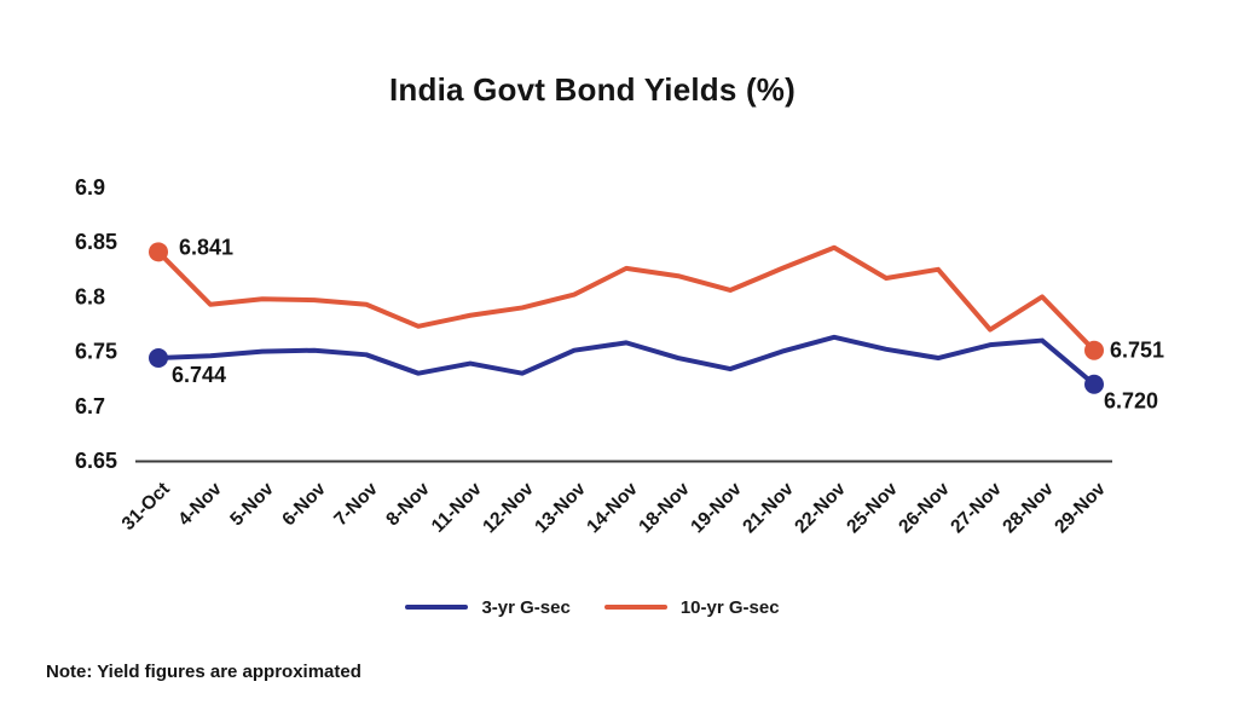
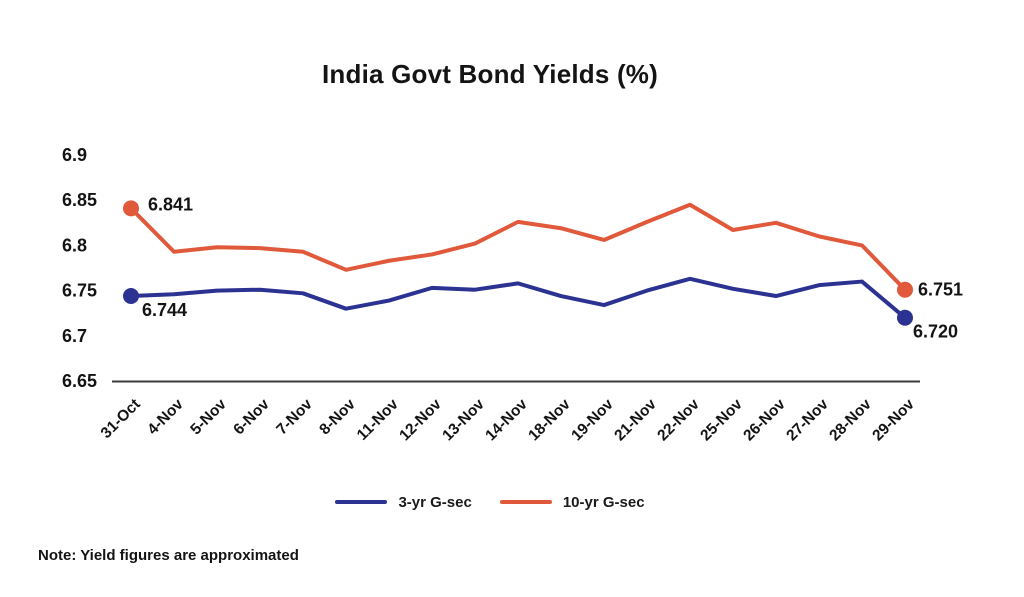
3-yr G-sec/12-Nov: 6.73 -> 6.75
10-yr G-sec/27-Nov: 6.77 -> 6.81
